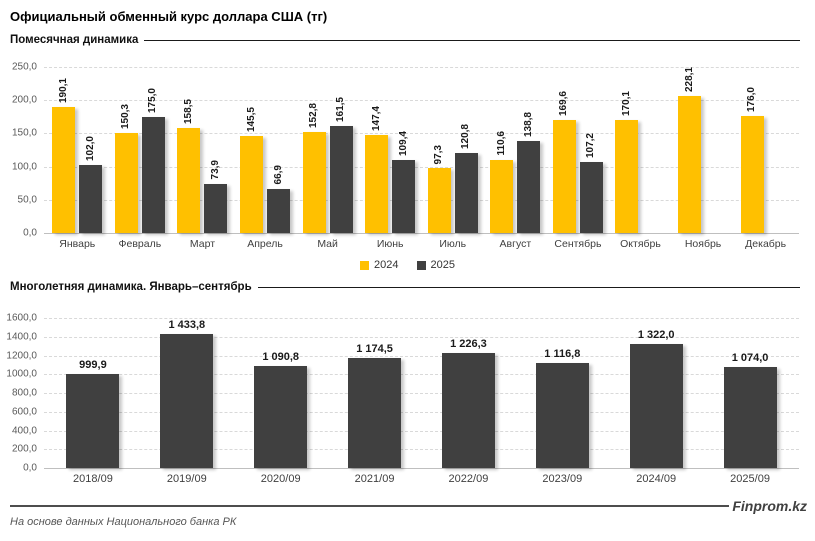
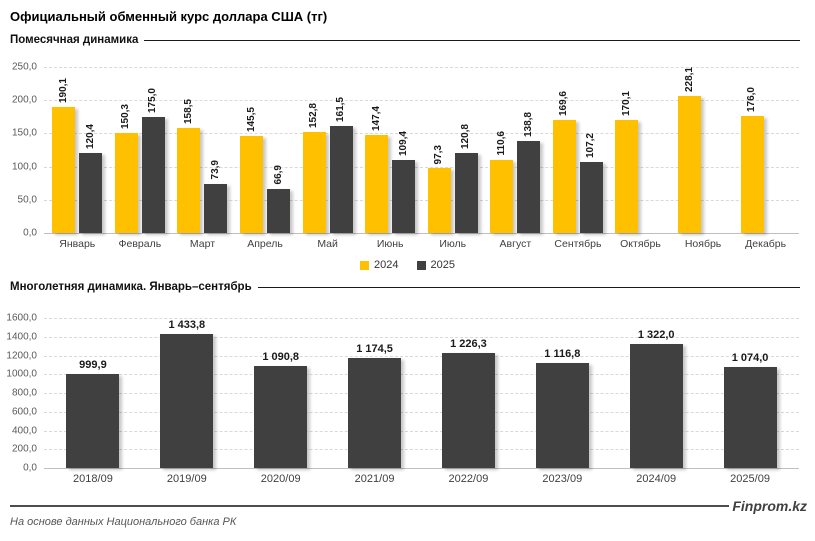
Помесячная динамика/2025/Январь: 102,0 -> 120,4
